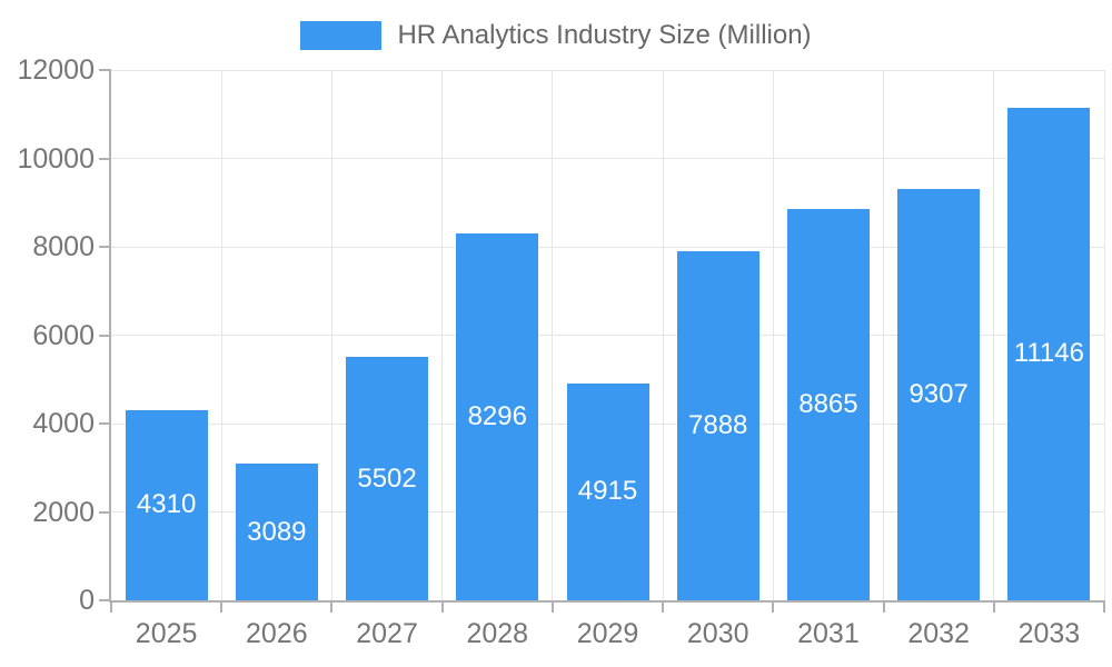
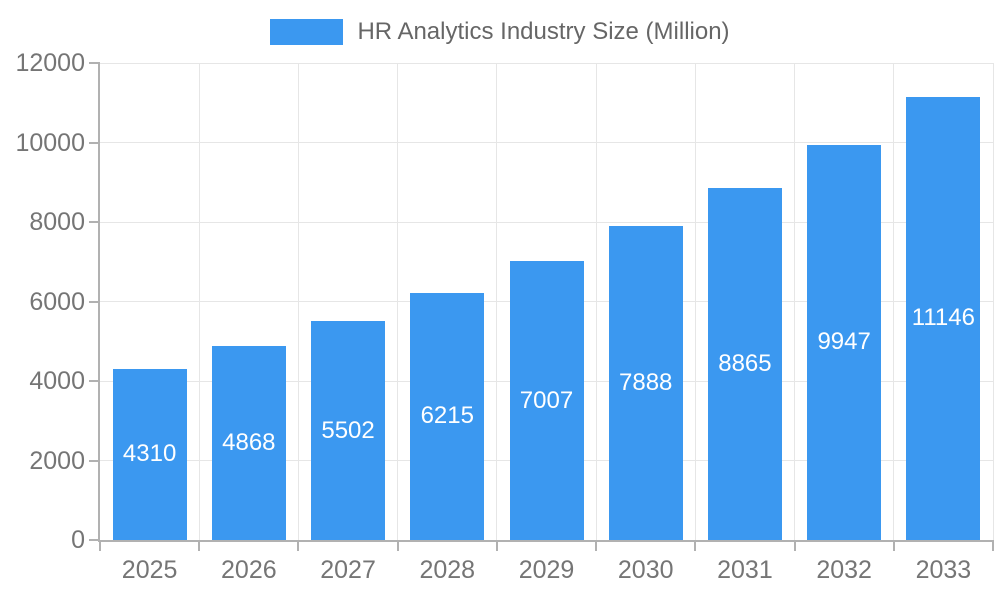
2026: 3089 -> 4868
2028: 8296 -> 6215
2029: 4915 -> 7007
2032: 9307 -> 9947
